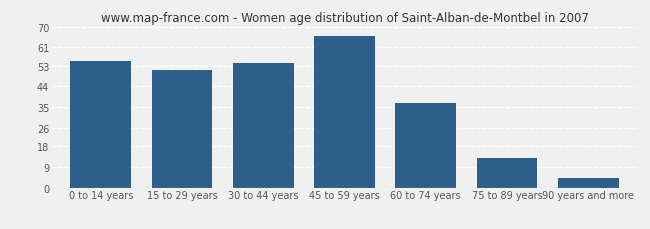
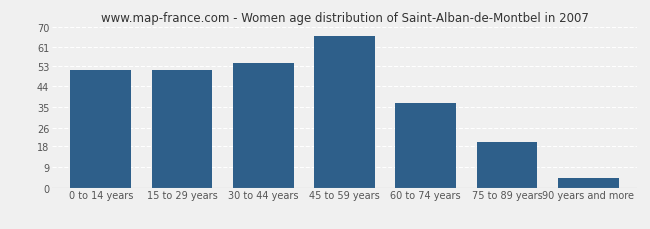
0 to 14 years: 55 -> 51
75 to 89 years: 13 -> 20
